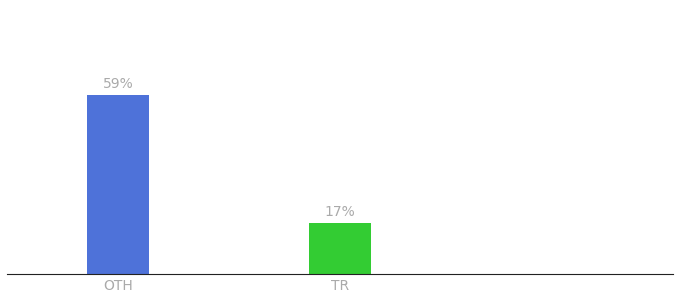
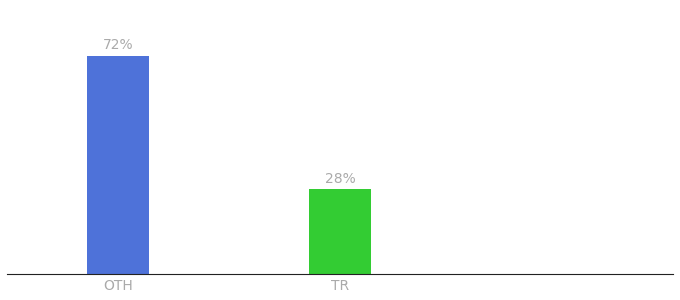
OTH: 59% -> 72%
TR: 17% -> 28%
